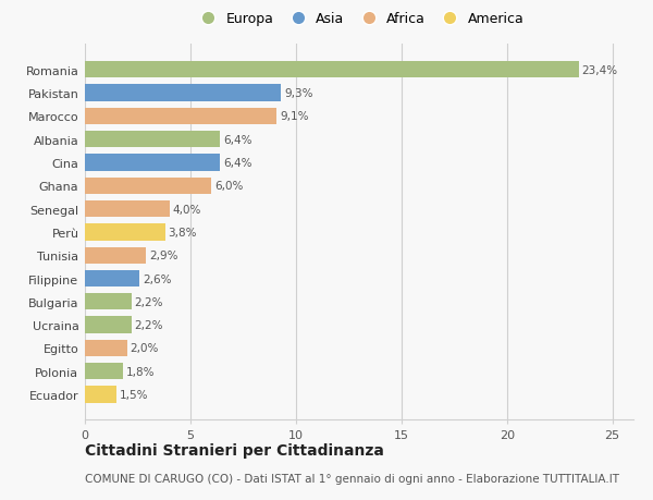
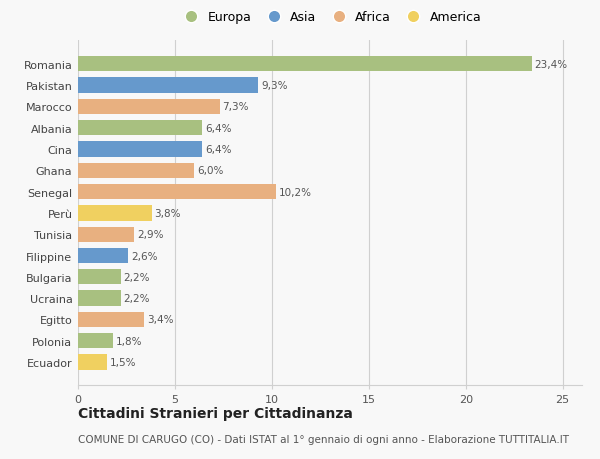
Marocco: 9,1% -> 7,3%
Senegal: 4,0% -> 10,2%
Egitto: 2,0% -> 3,4%
